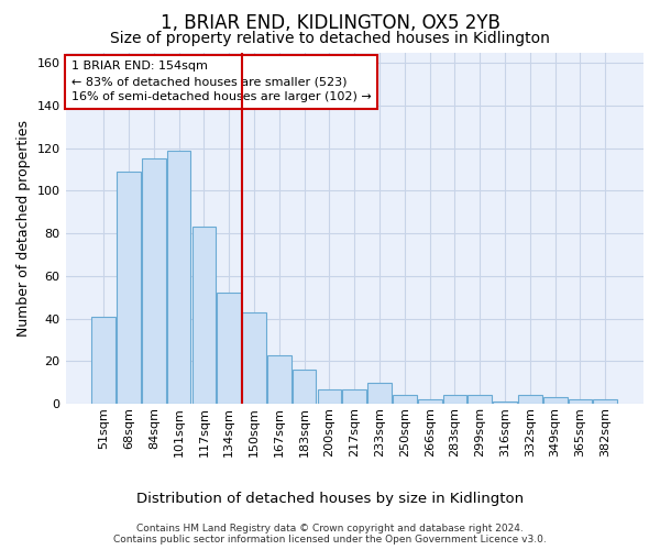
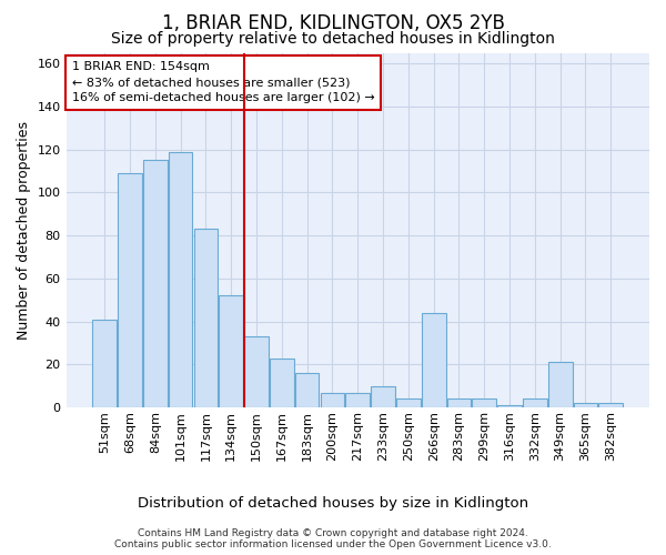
150sqm: 43 -> 33
266sqm: 2 -> 44
349sqm: 3 -> 21
